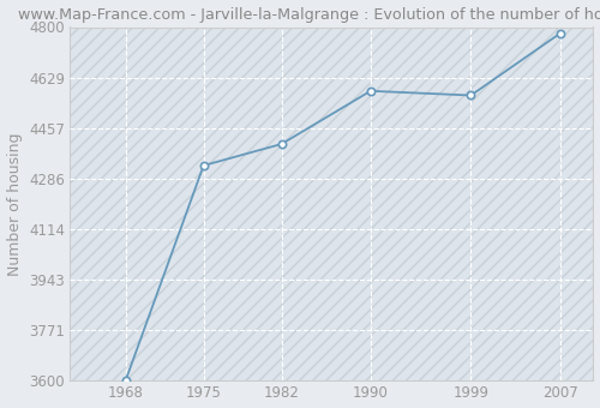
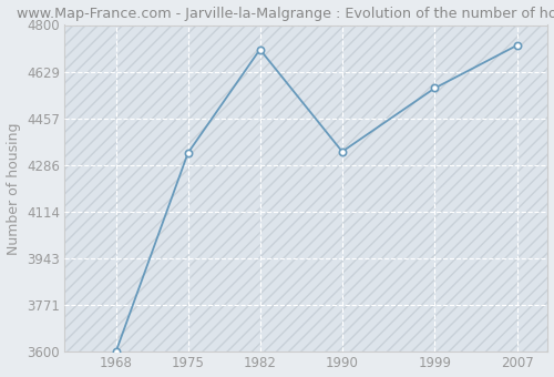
1982: 4403 -> 4710
1990: 4583 -> 4335
2007: 4778 -> 4725
